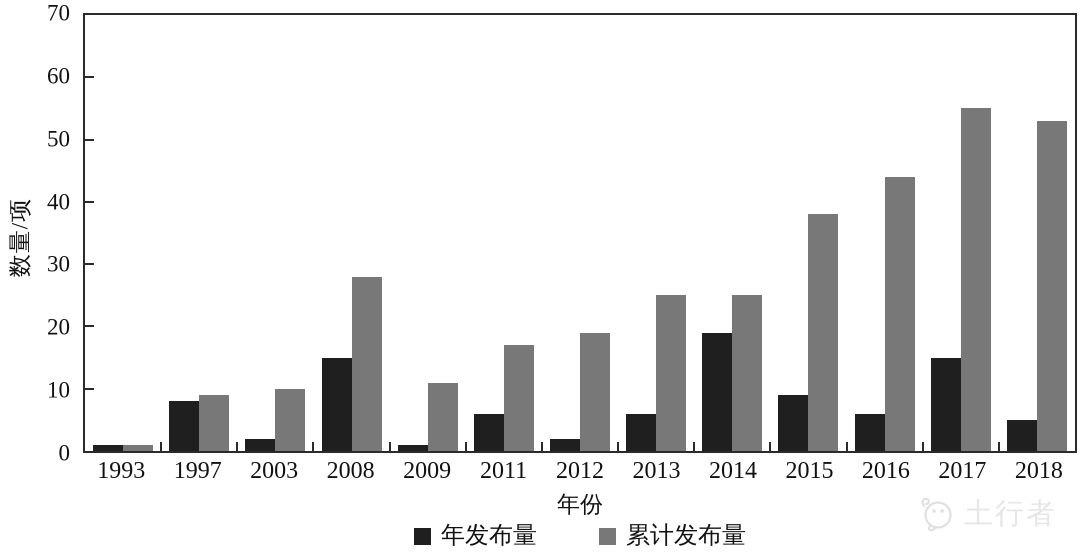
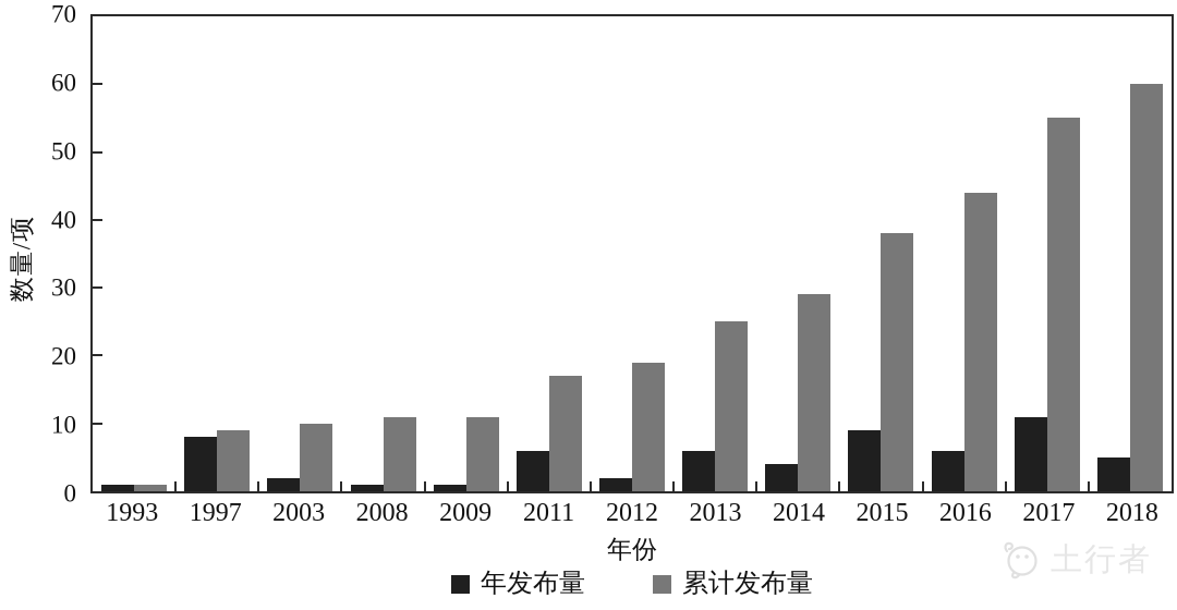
年发布量/2008: 15 -> 1
累计发布量/2008: 28 -> 11
年发布量/2014: 19 -> 4
累计发布量/2014: 25 -> 29
年发布量/2017: 15 -> 11
累计发布量/2018: 53 -> 60
